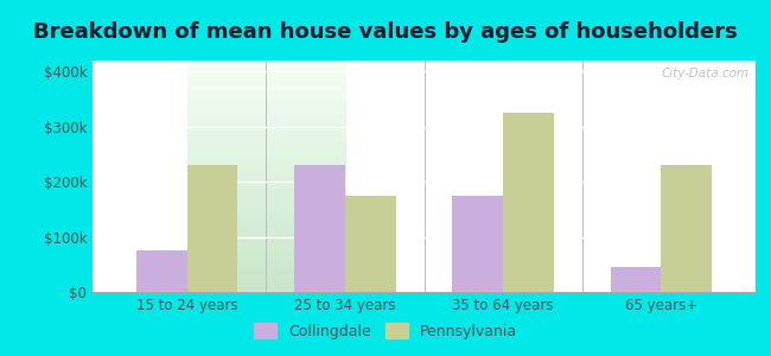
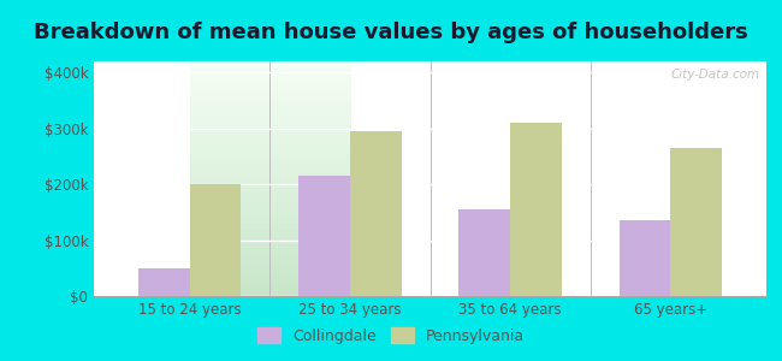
Collingdale/15 to 24 years: $75k -> $50k
Pennsylvania/15 to 24 years: $230k -> $200k
Collingdale/25 to 34 years: $230k -> $215k
Pennsylvania/25 to 34 years: $175k -> $295k
Collingdale/35 to 64 years: $175k -> $155k
Pennsylvania/35 to 64 years: $325k -> $310k
Collingdale/65 years+: $45k -> $135k
Pennsylvania/65 years+: $230k -> $265k
